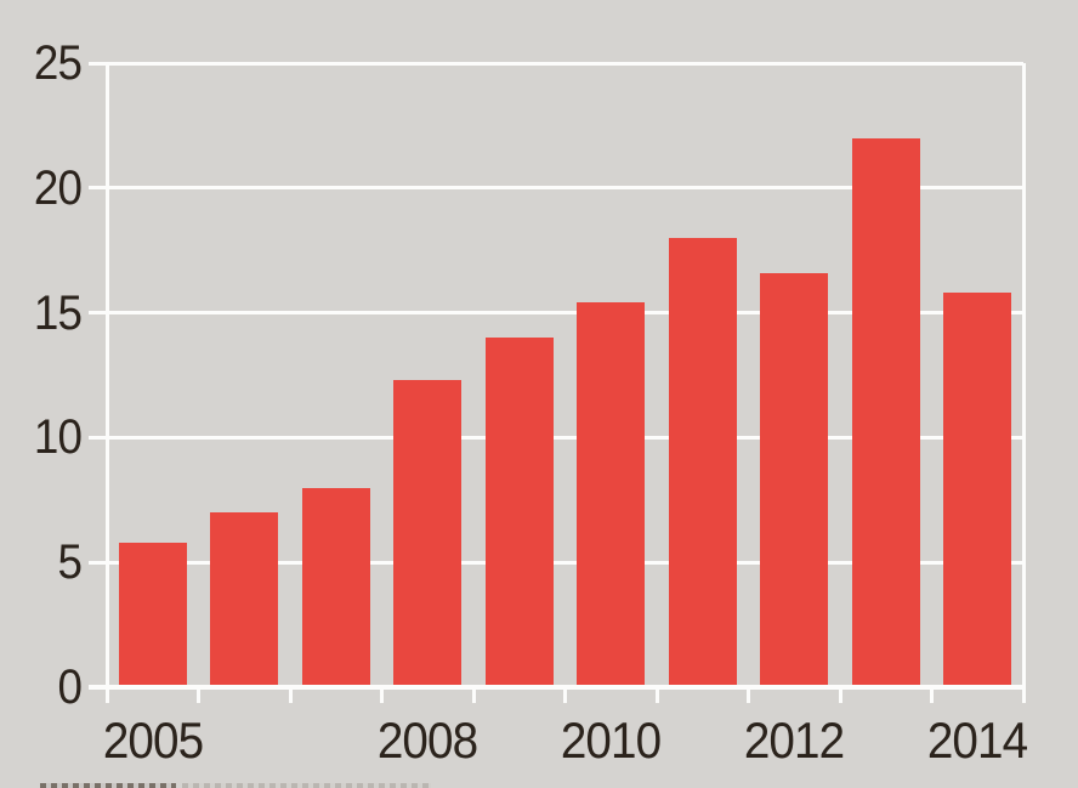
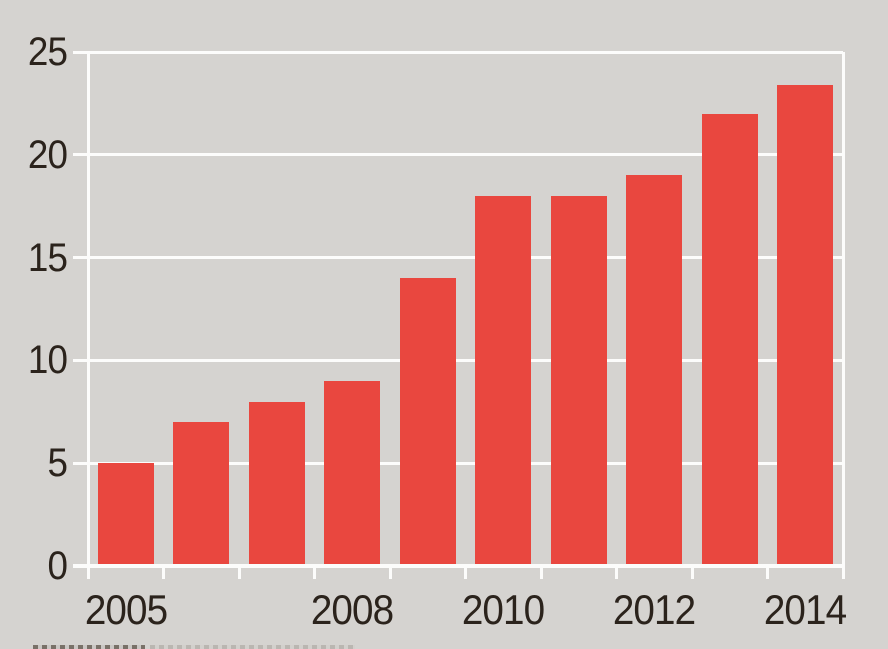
2005: 5.8 -> 5.0
2008: 12.3 -> 9.0
2010: 15.4 -> 18.0
2012: 16.6 -> 19.0
2014: 15.8 -> 23.4
